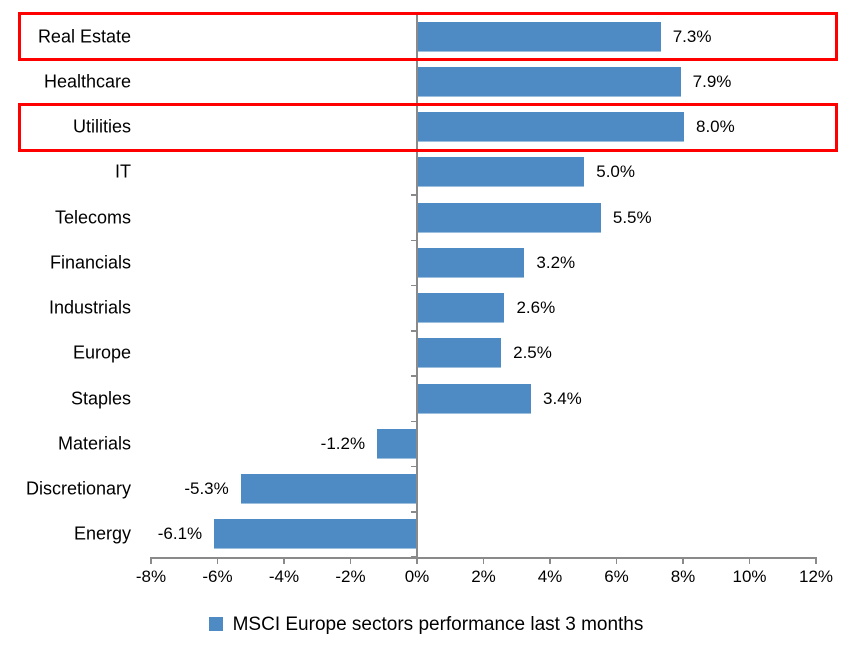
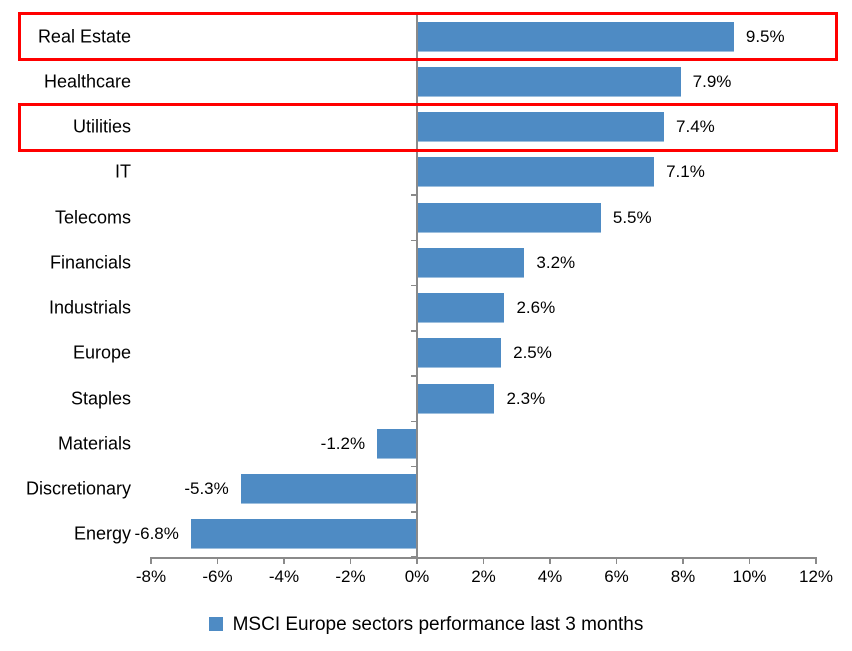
Real Estate: 7.3% -> 9.5%
Utilities: 8.0% -> 7.4%
IT: 5.0% -> 7.1%
Staples: 3.4% -> 2.3%
Energy: -6.1% -> -6.8%
